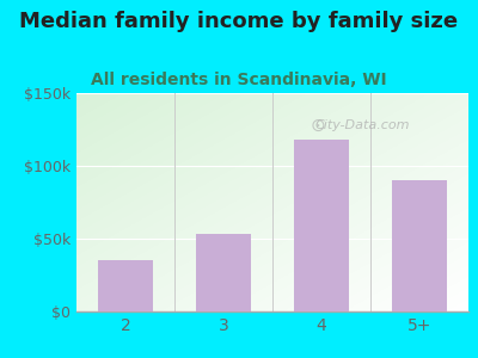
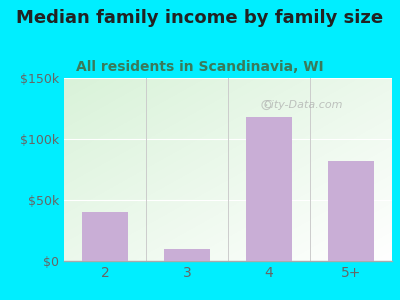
2: $35k -> $40k
3: $53k -> $10k
5+: $90k -> $82k
